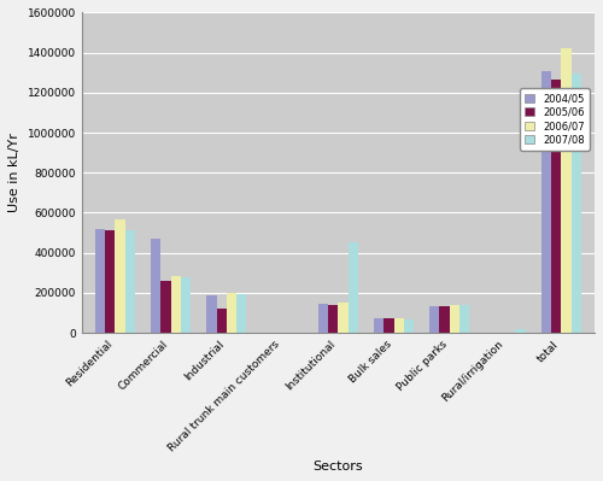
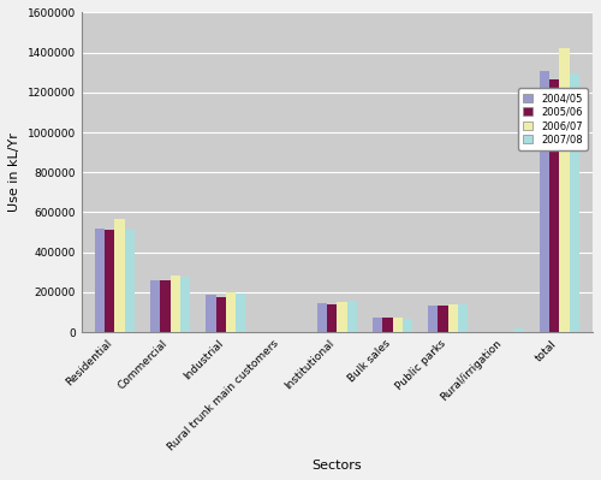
2004/05/Commercial: 470000 -> 260000
2005/06/Industrial: 120000 -> 180000
2007/08/Institutional: 450000 -> 160000
